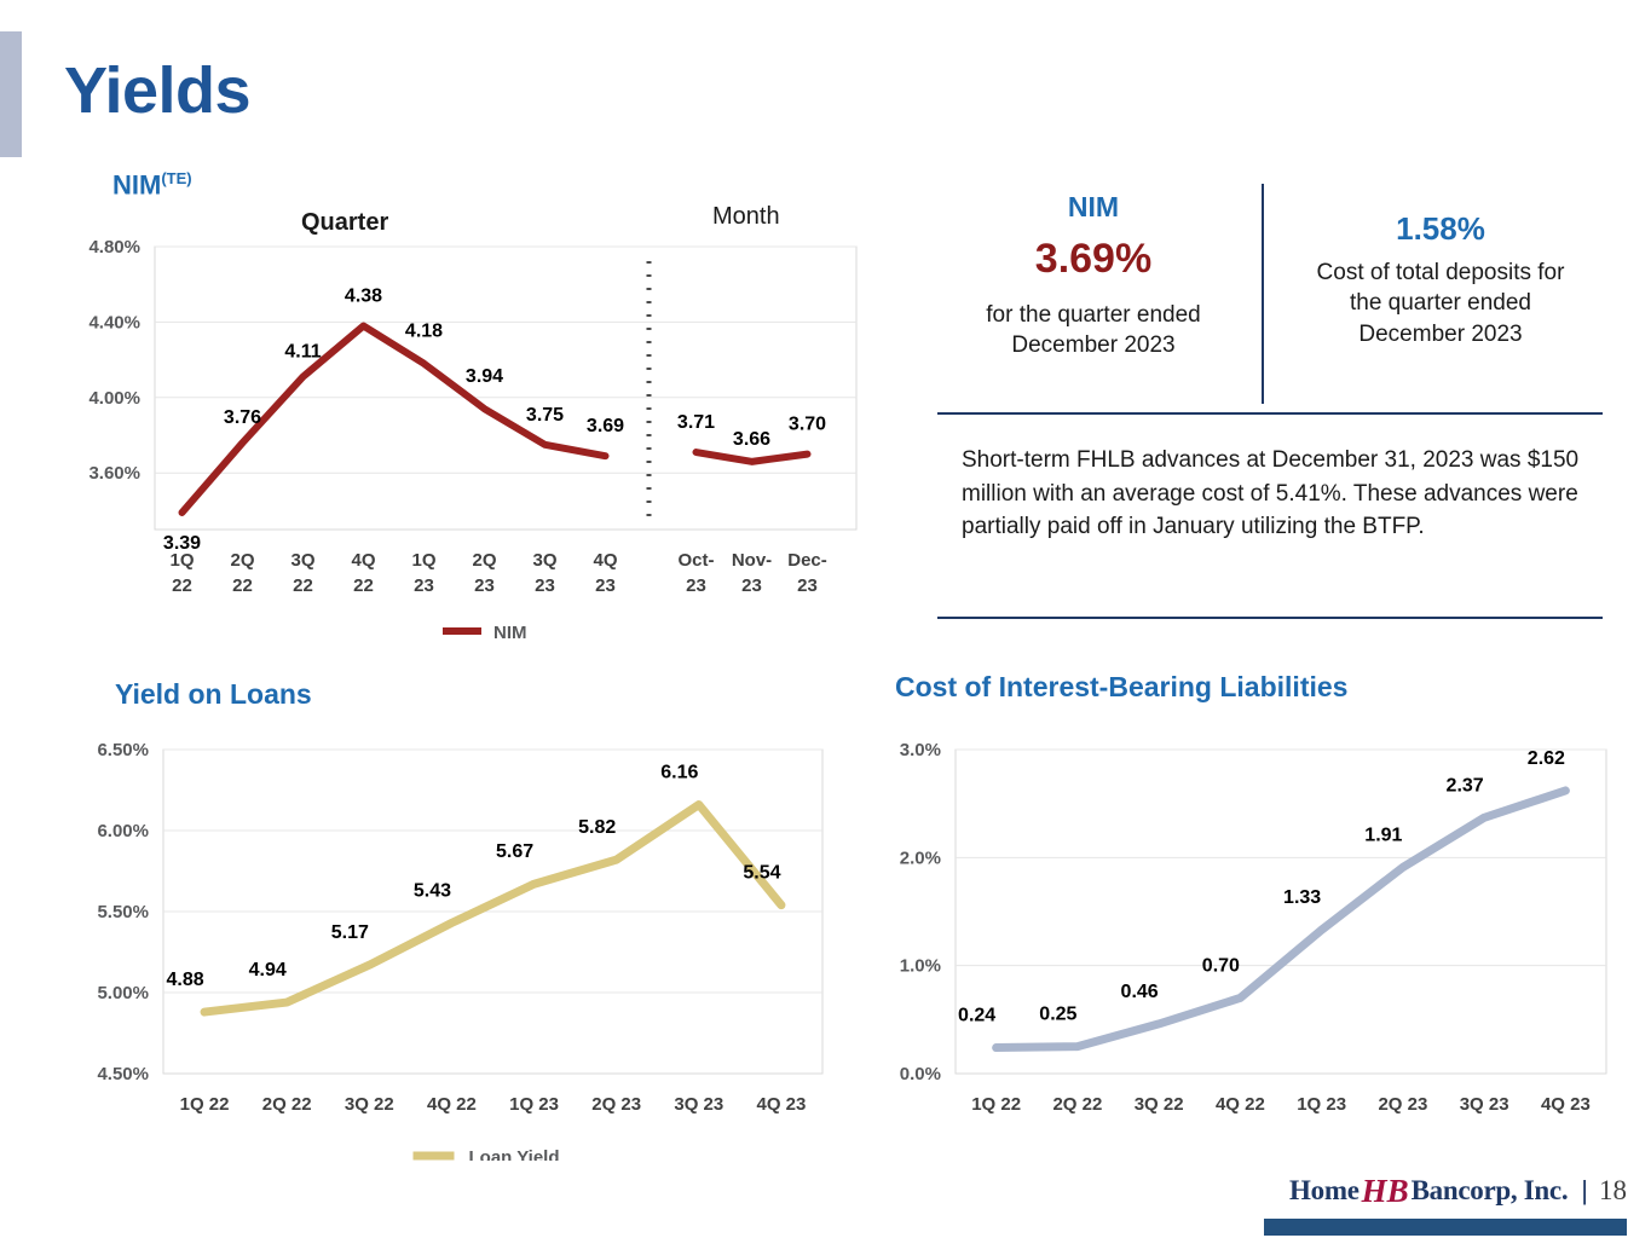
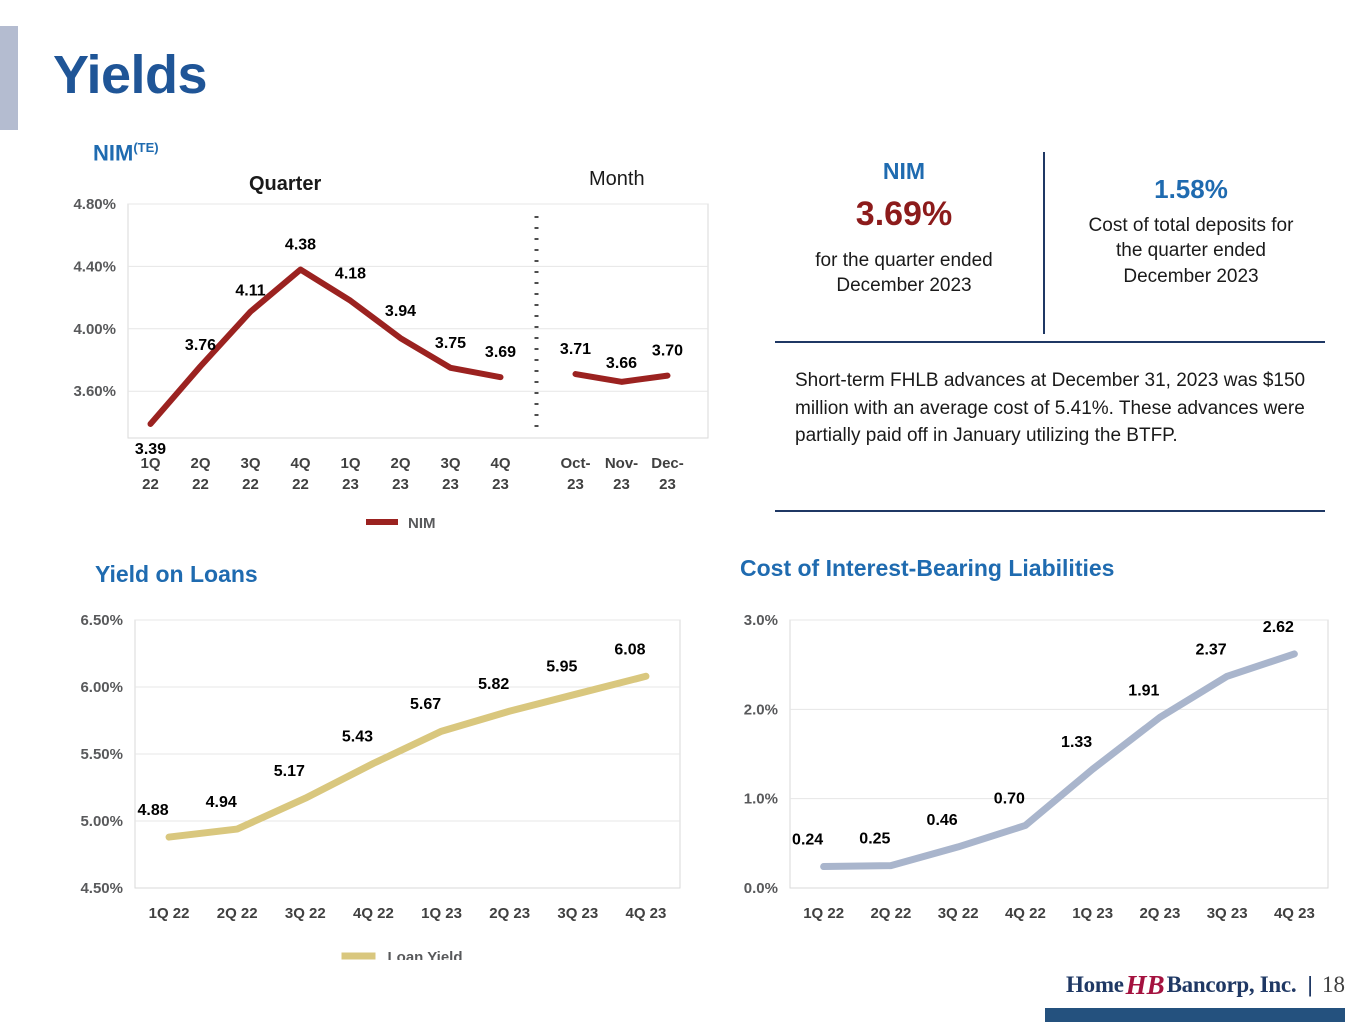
Yield on Loans/3Q 23: 6.16 -> 5.95
Yield on Loans/4Q 23: 5.54 -> 6.08
